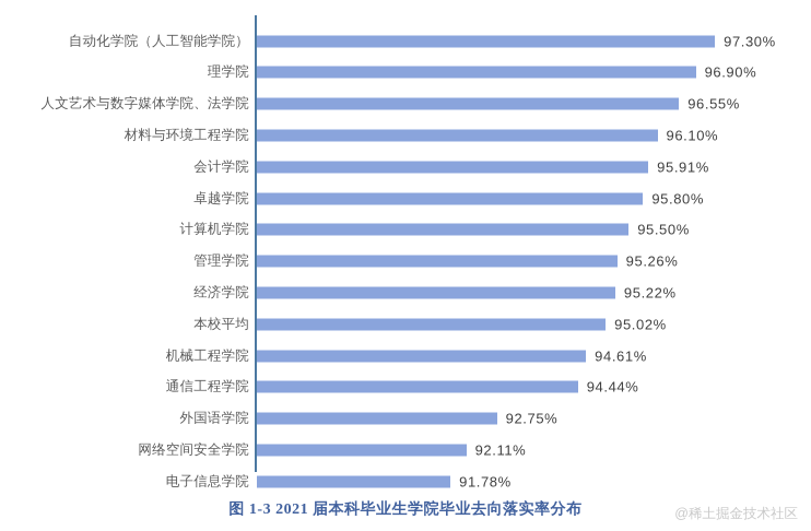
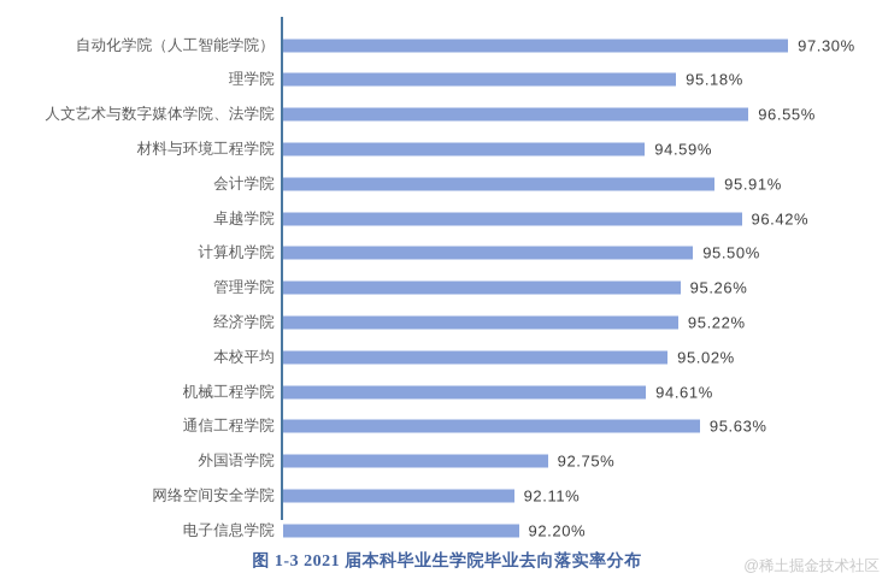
理学院: 96.90% -> 95.18%
材料与环境工程学院: 96.10% -> 94.59%
卓越学院: 95.80% -> 96.42%
通信工程学院: 94.44% -> 95.63%
电子信息学院: 91.78% -> 92.20%
